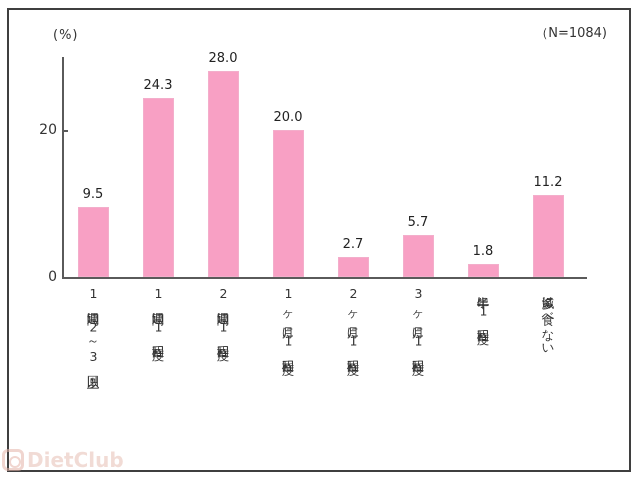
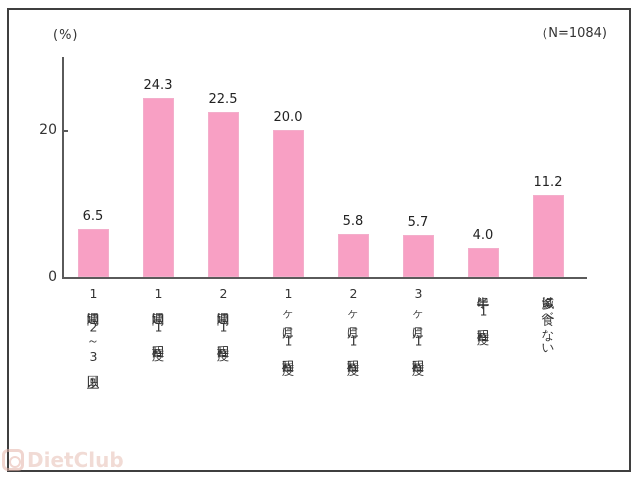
1週間に2～3回以上: 9.5 -> 6.5
2週間に1回程度: 28.0 -> 22.5
2ヶ月に1回程度: 2.7 -> 5.8
半年に1回程度: 1.8 -> 4.0
